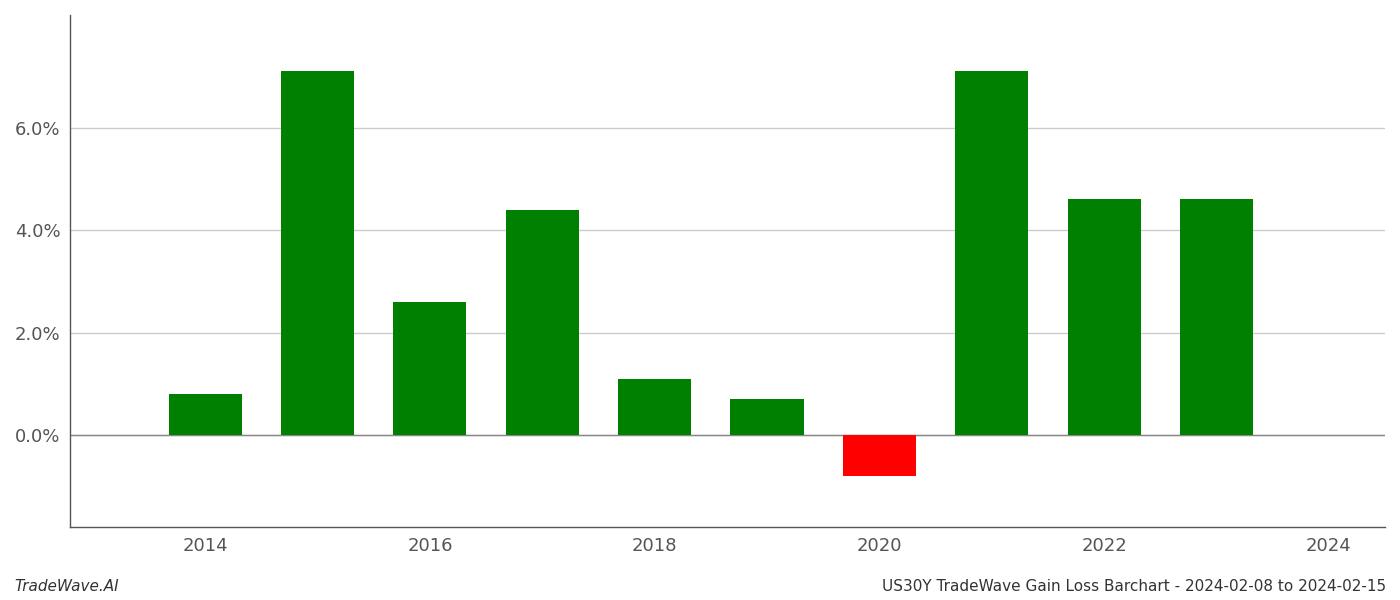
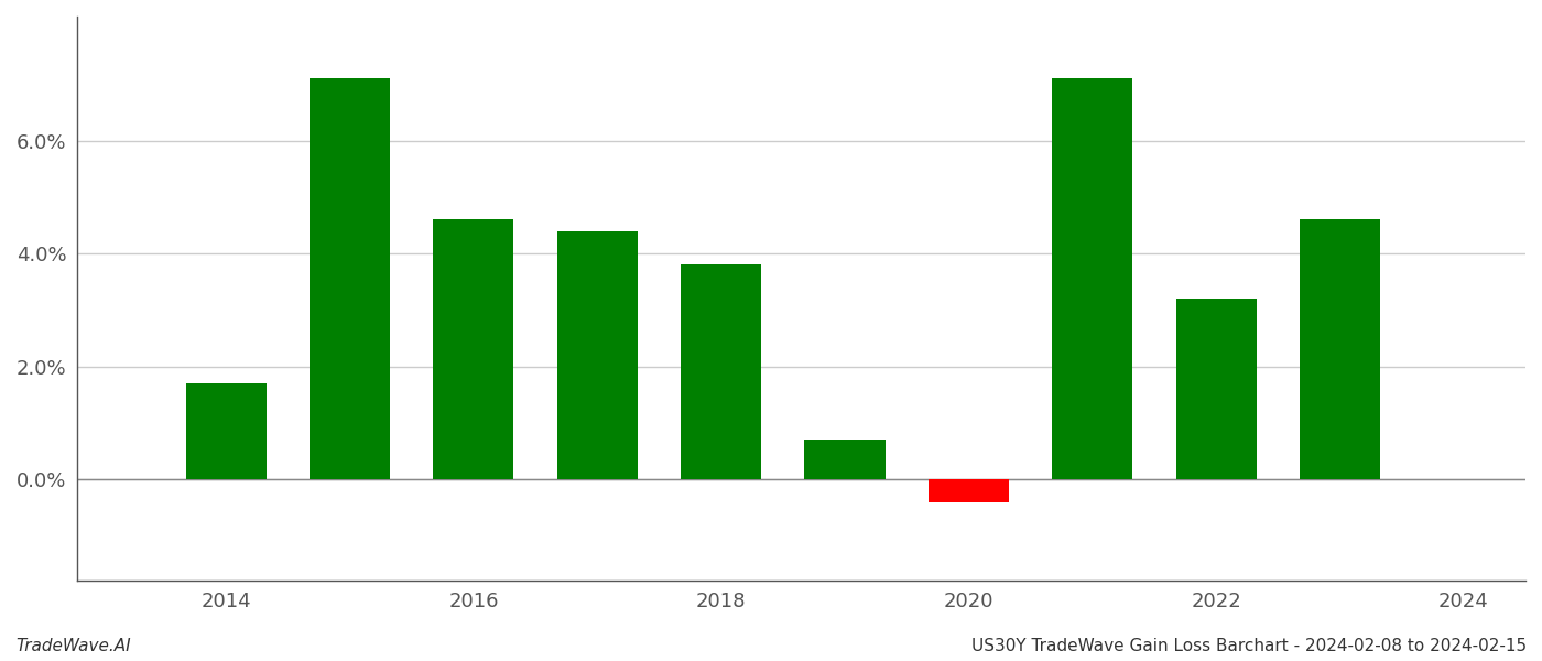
2014: 0.8% -> 1.7%
2016: 2.6% -> 4.6%
2018: 1.1% -> 3.8%
2020: -0.8% -> -0.4%
2022: 4.6% -> 3.2%
